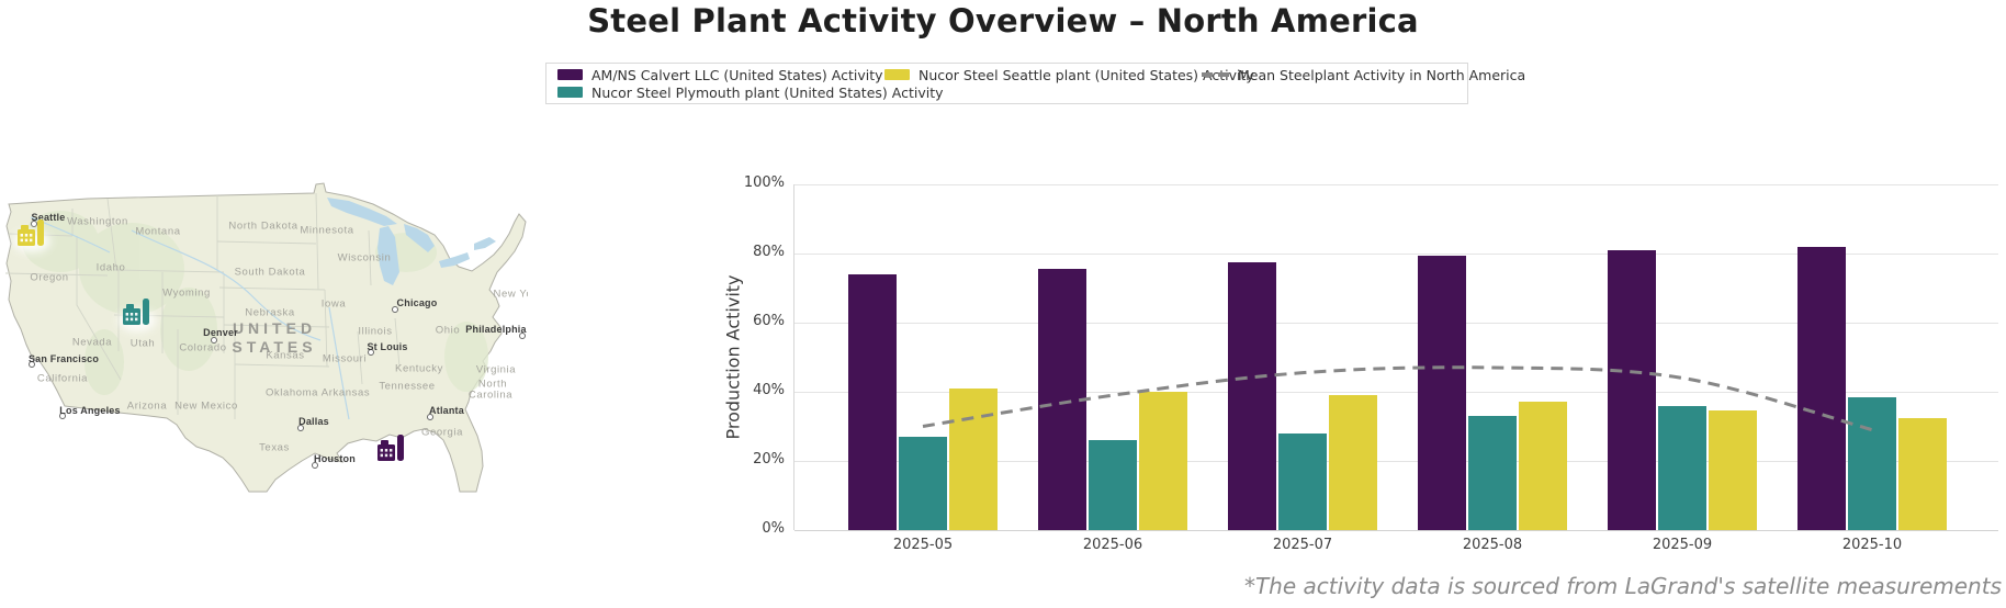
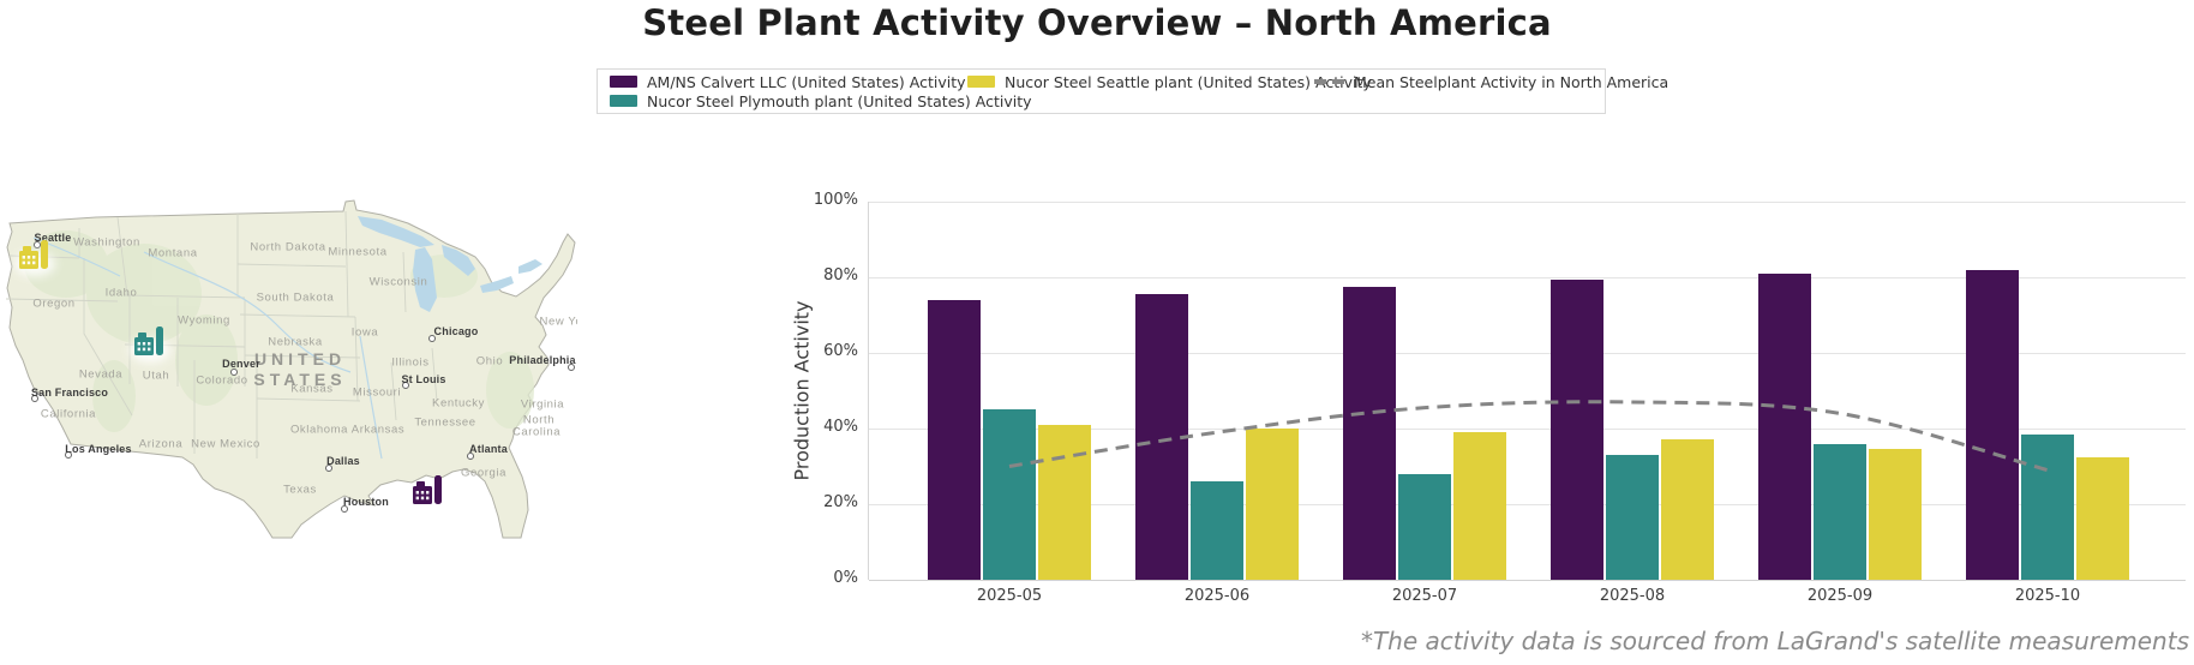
Nucor Steel Plymouth plant (United States) Activity/2025-05: 27% -> 45%
